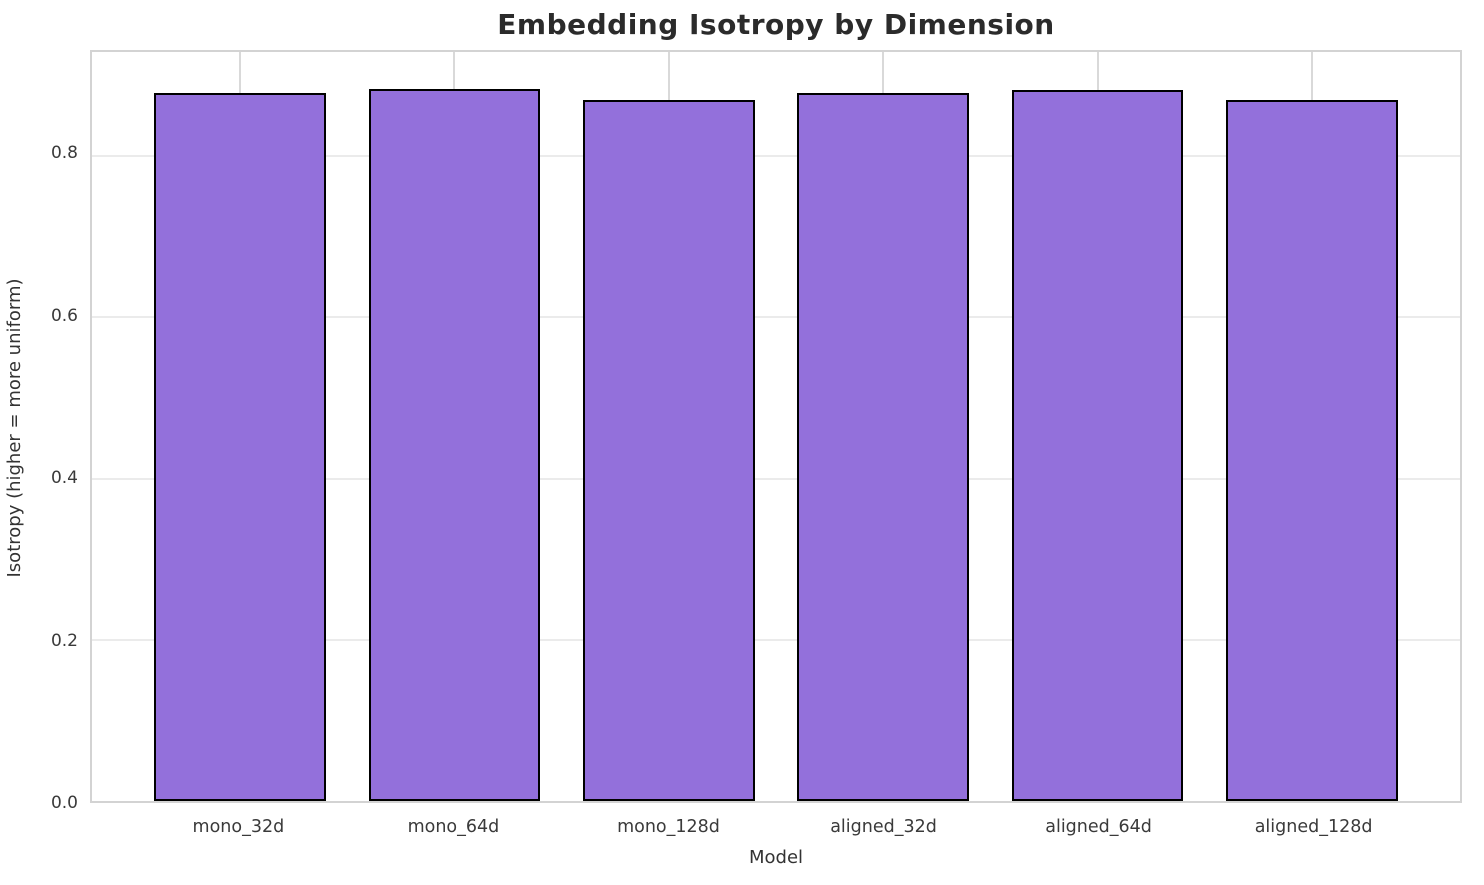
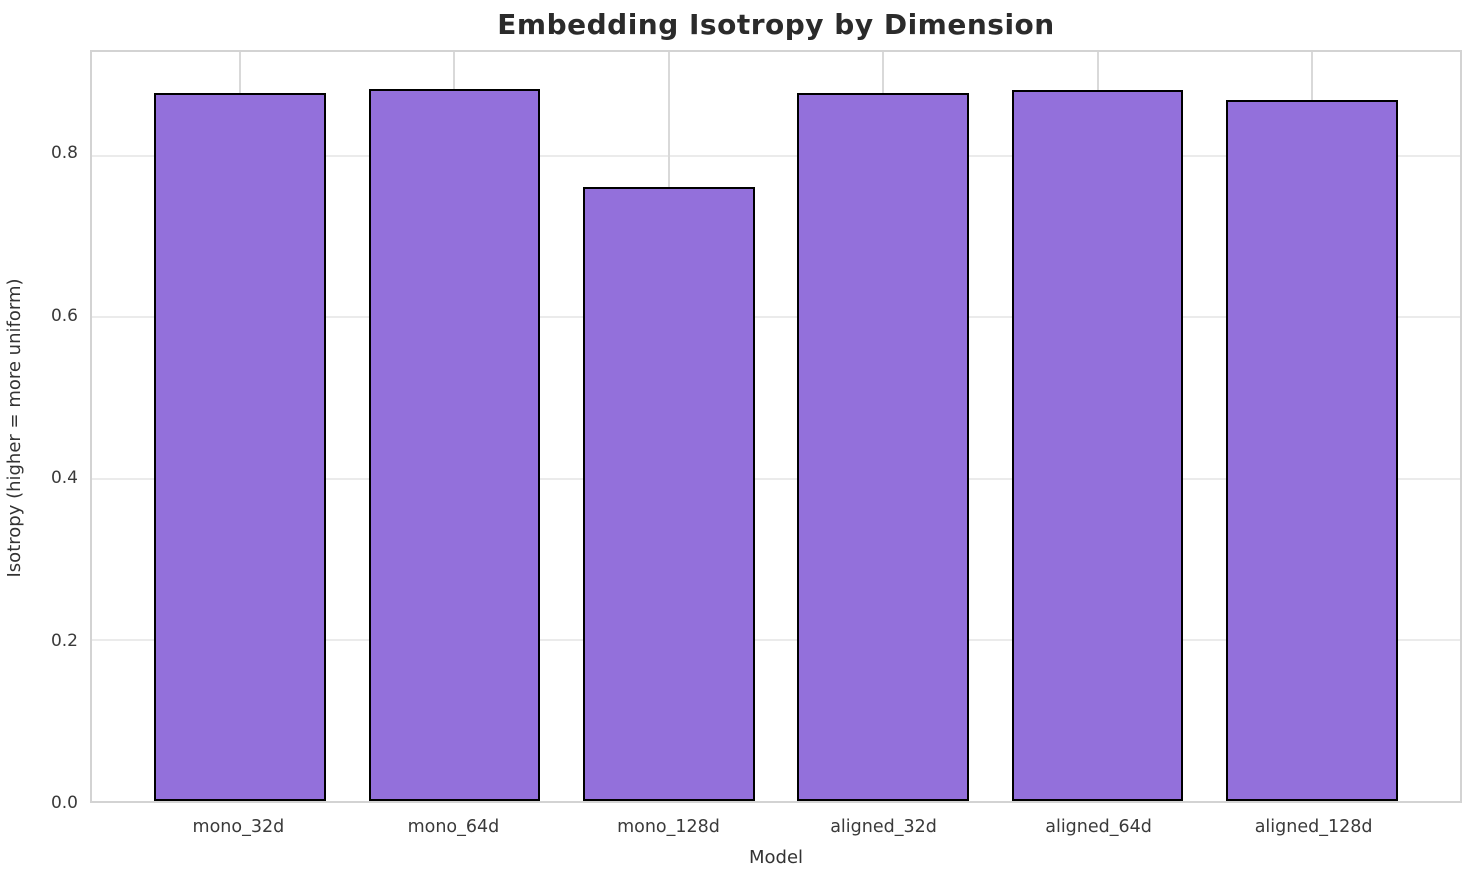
mono_128d: 0.87 -> 0.76
